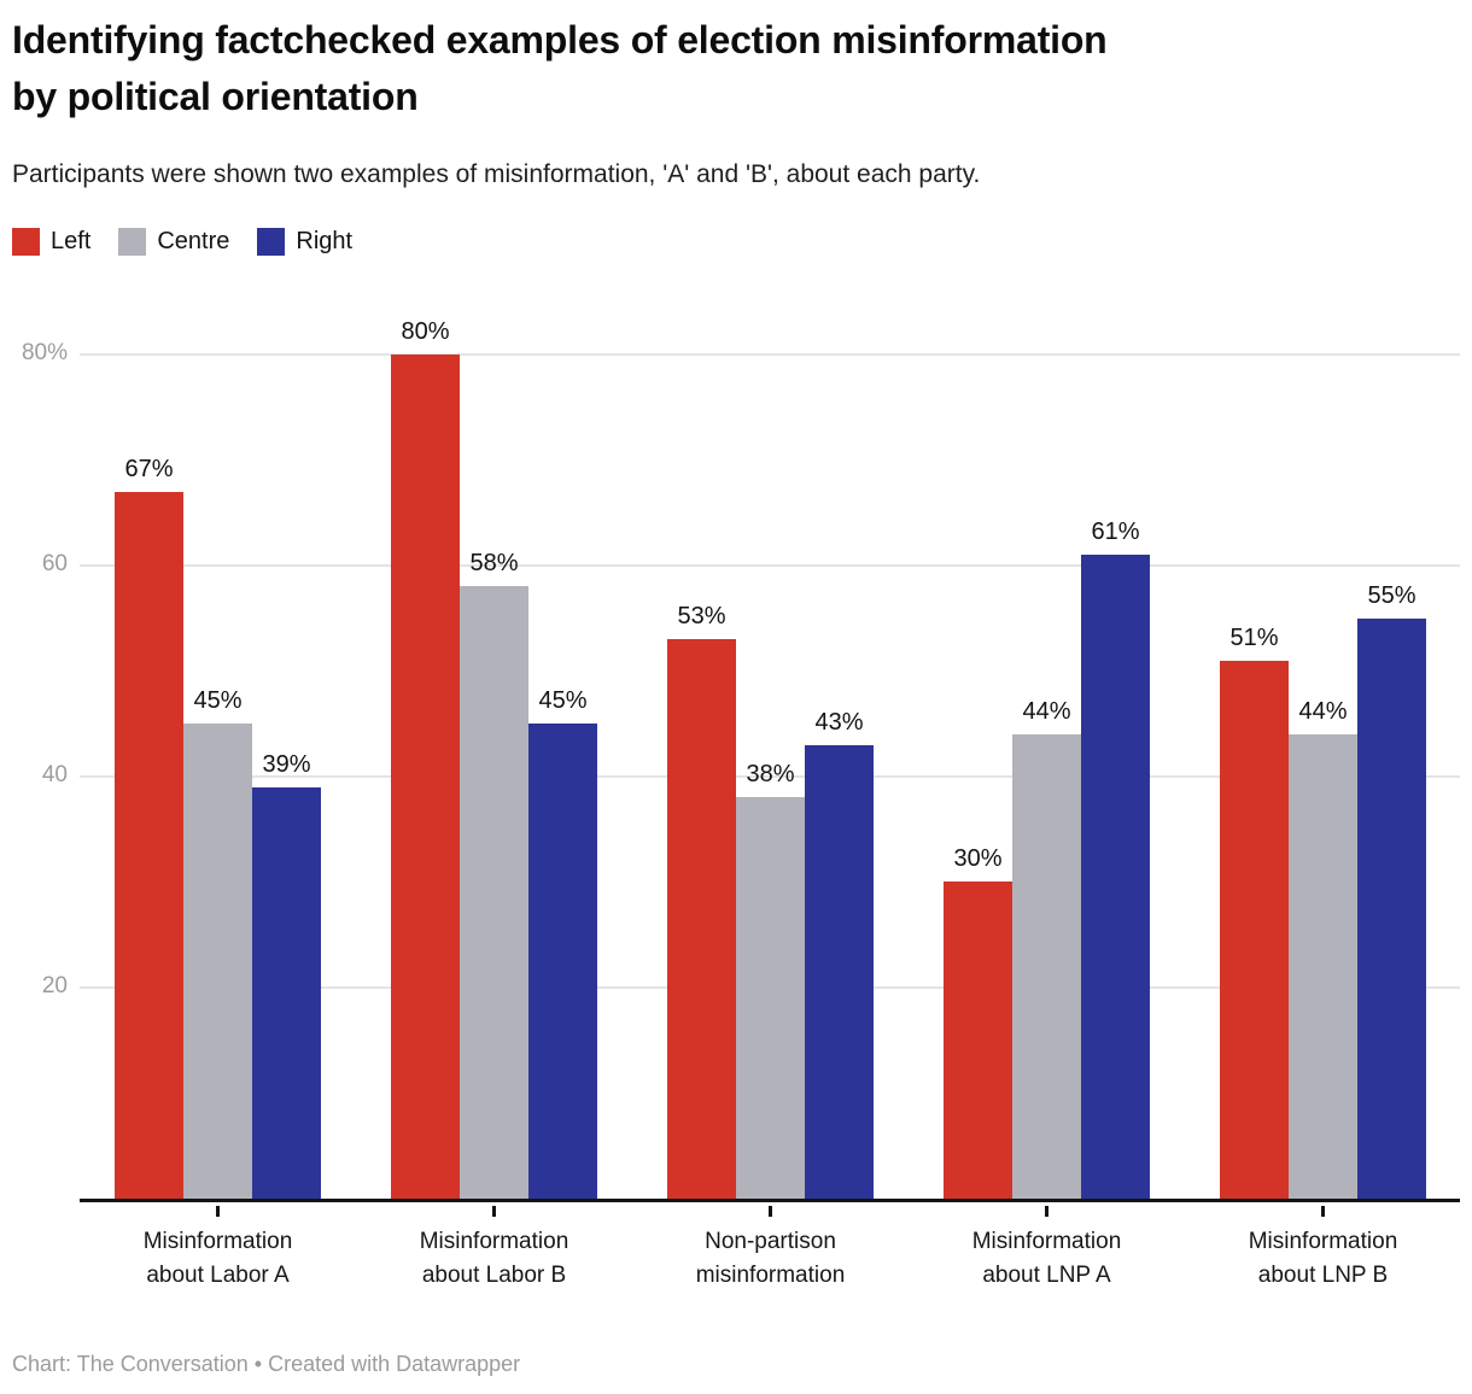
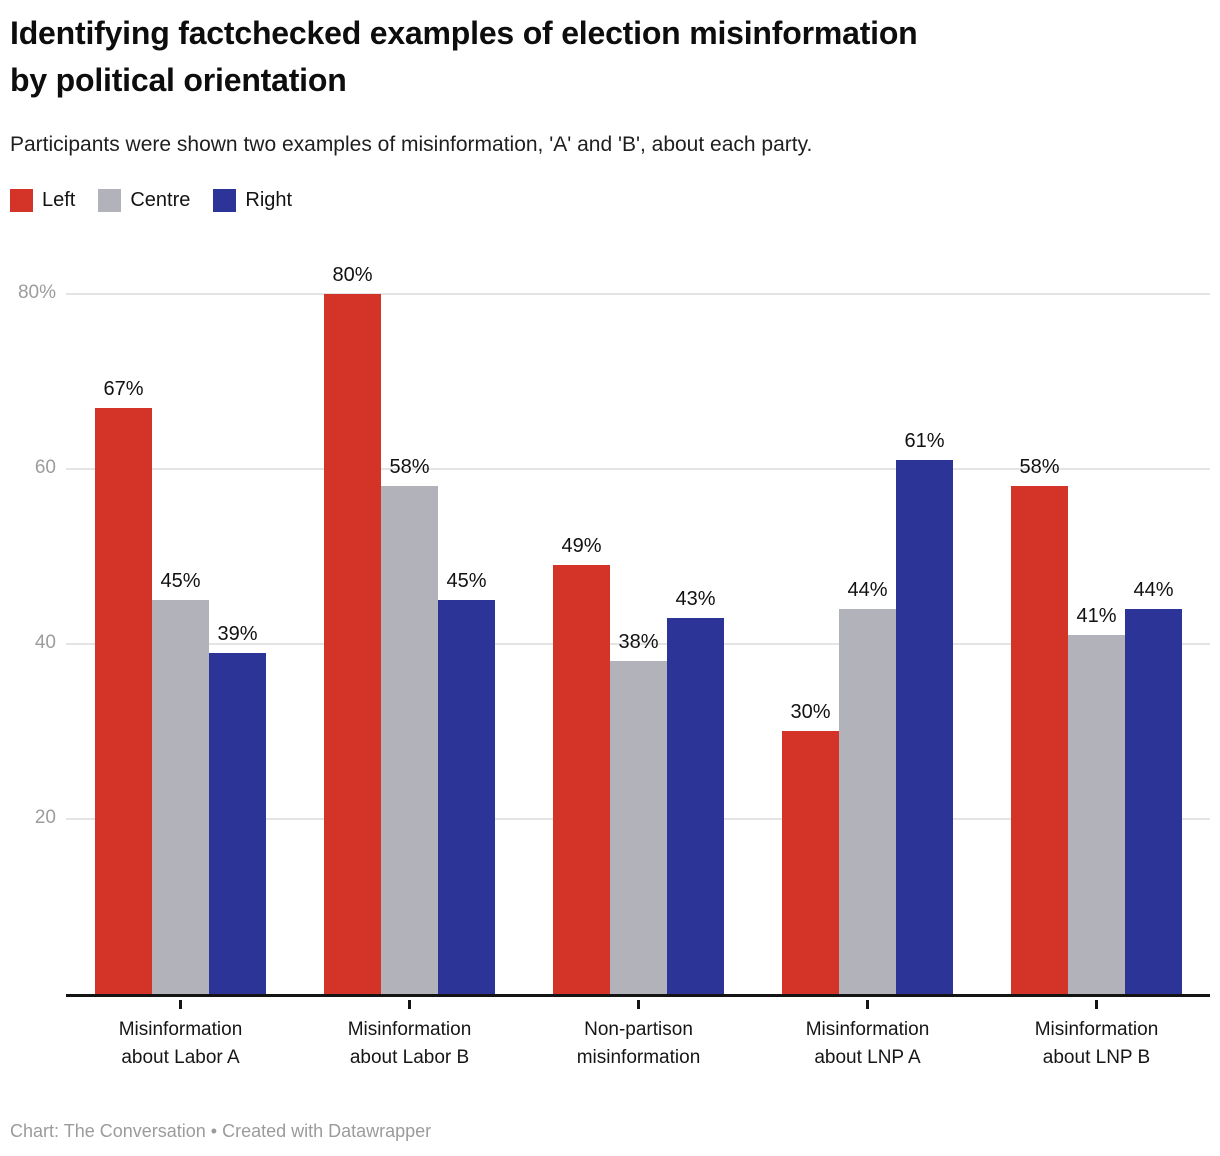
Left/Non-partison misinformation: 53% -> 49%
Left/Misinformation about LNP B: 51% -> 58%
Centre/Misinformation about LNP B: 44% -> 41%
Right/Misinformation about LNP B: 55% -> 44%
